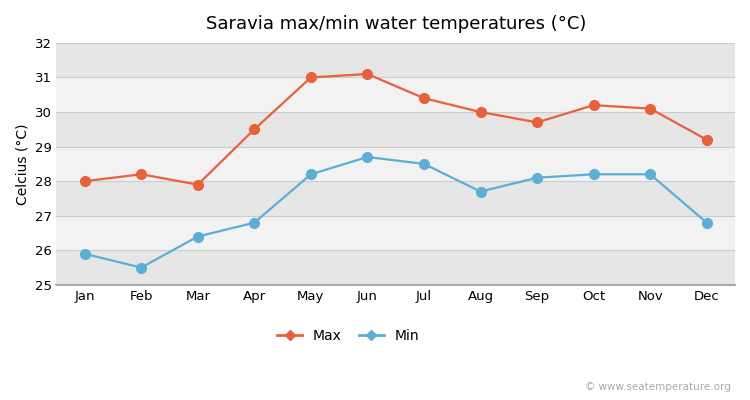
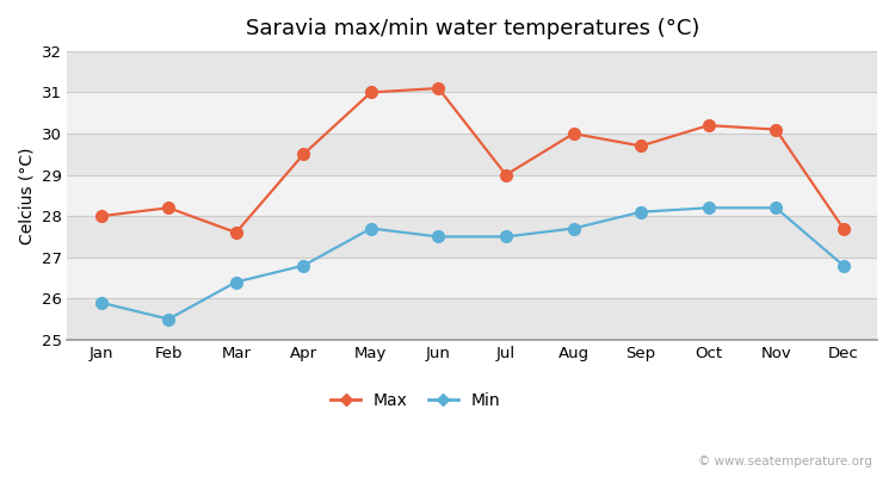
Max/Mar: 27.9 -> 27.6
Min/May: 28.2 -> 27.7
Min/Jun: 28.7 -> 27.5
Max/Jul: 30.4 -> 29.0
Min/Jul: 28.5 -> 27.5
Max/Dec: 29.2 -> 27.7
